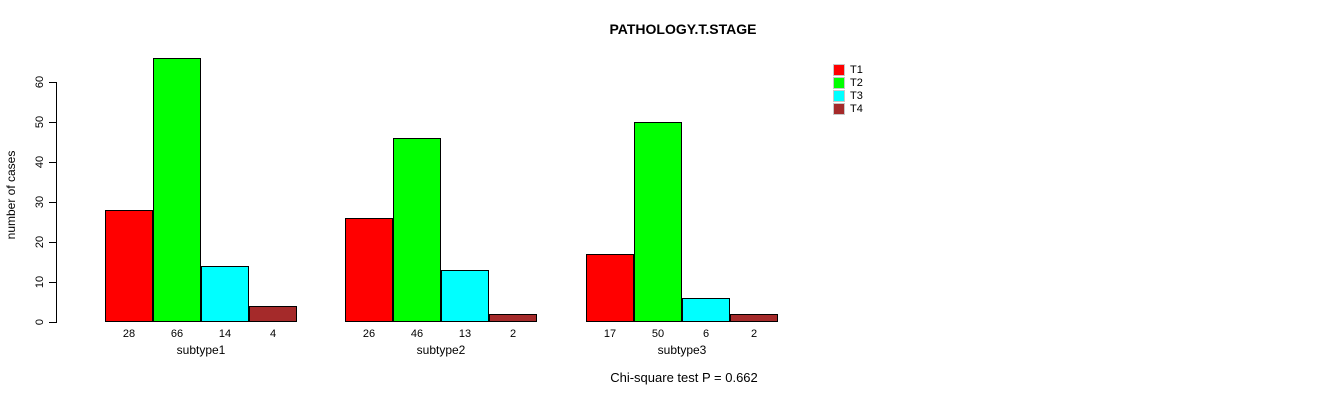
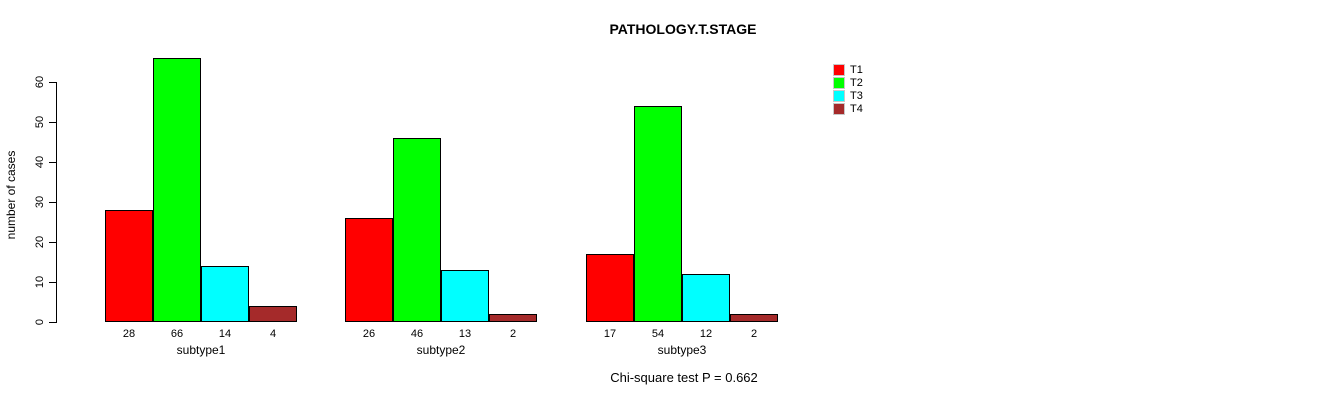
T2/subtype3: 50 -> 54
T3/subtype3: 6 -> 12
